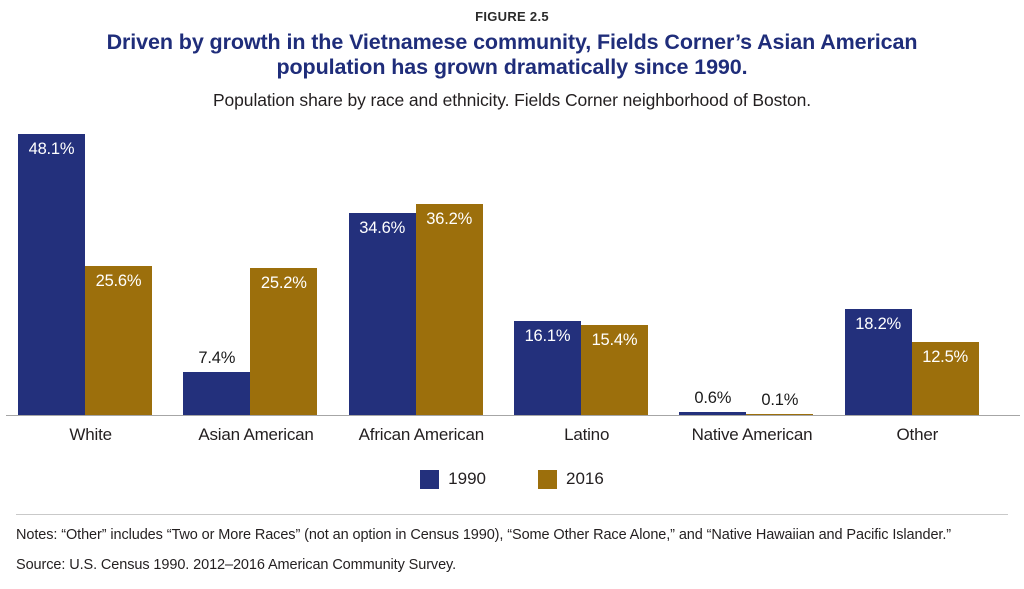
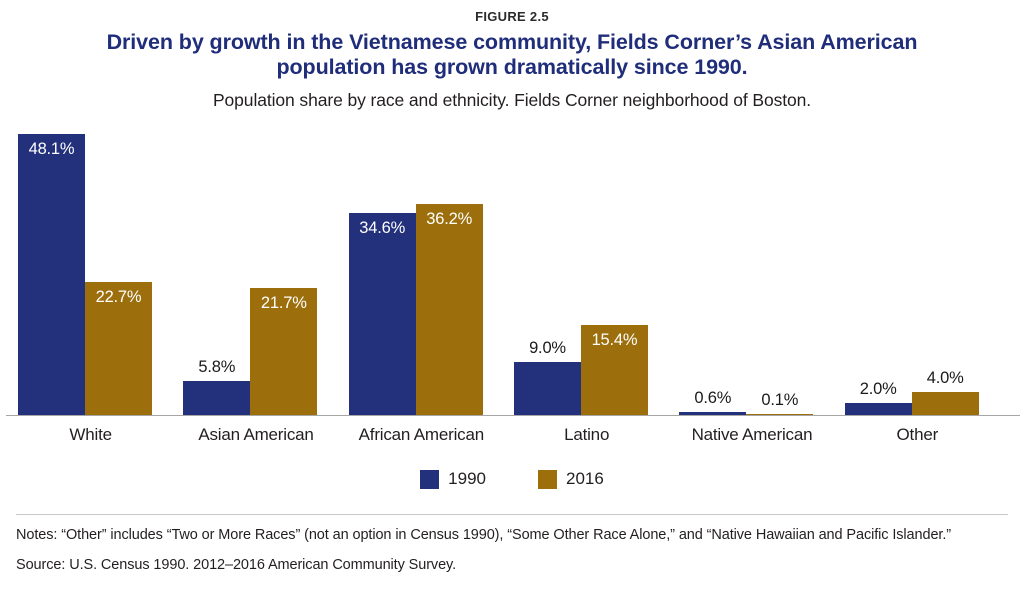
2016/White: 25.6% -> 22.7%
1990/Asian American: 7.4% -> 5.8%
2016/Asian American: 25.2% -> 21.7%
1990/Latino: 16.1% -> 9.0%
1990/Other: 18.2% -> 2.0%
2016/Other: 12.5% -> 4.0%
